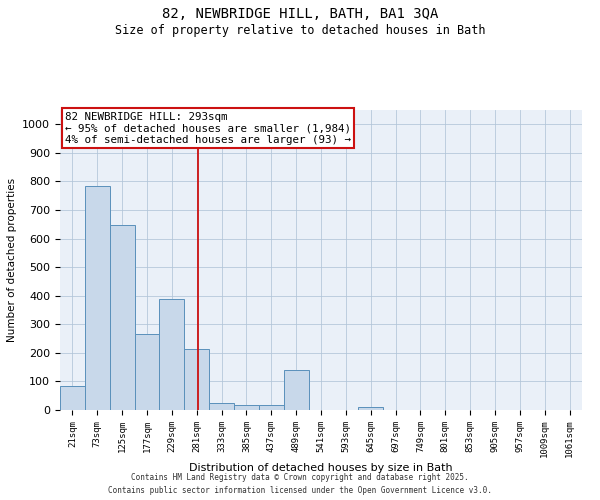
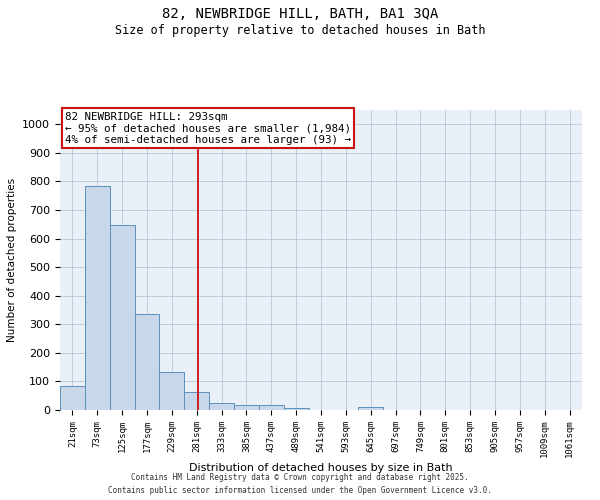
177sqm: 265 -> 336
229sqm: 390 -> 132
281sqm: 215 -> 62
489sqm: 140 -> 8
